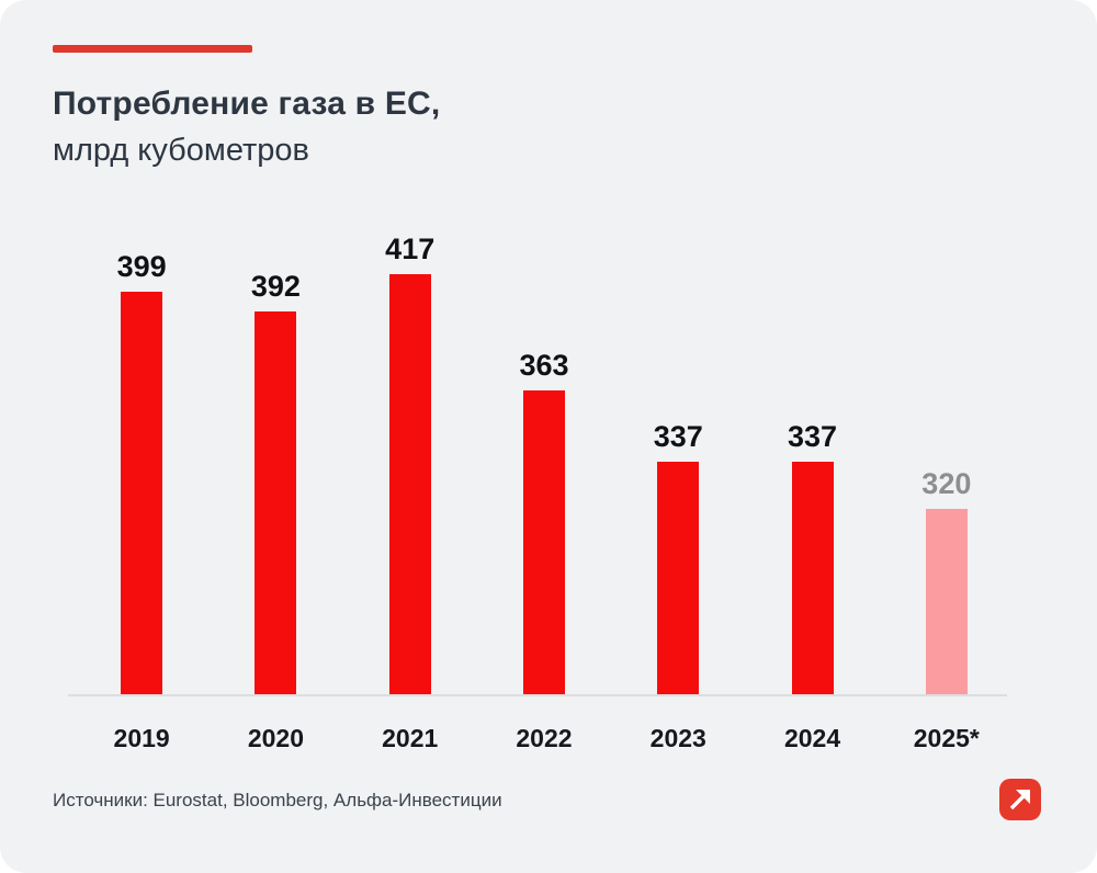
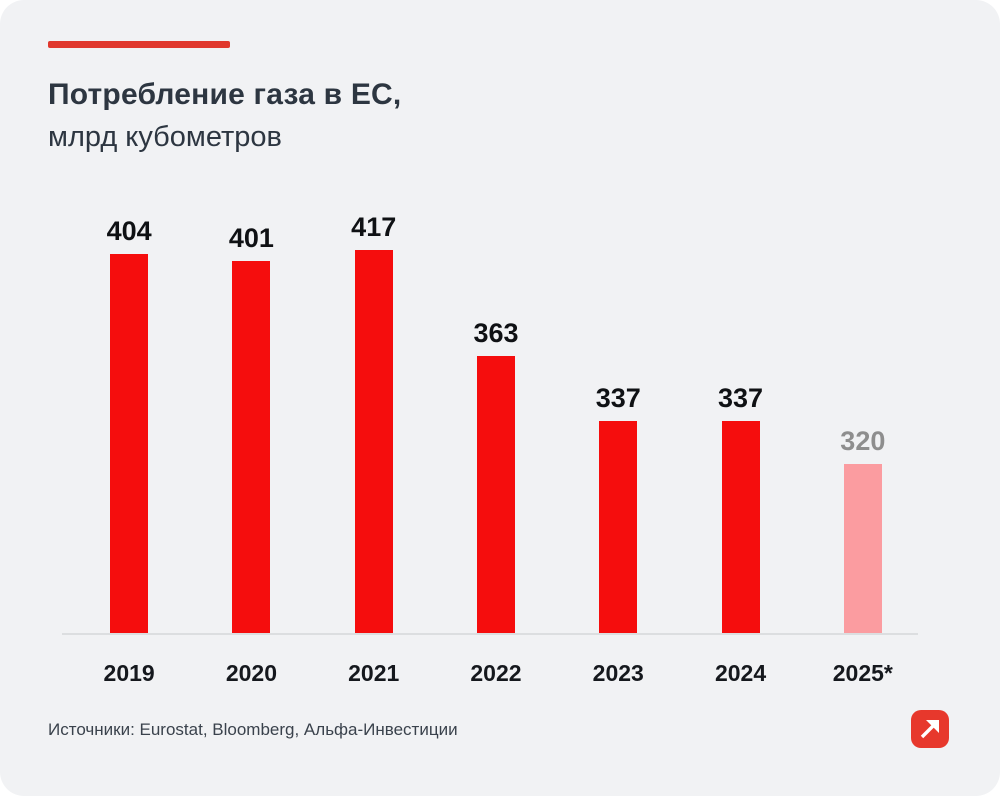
2019: 399 -> 404
2020: 392 -> 401
